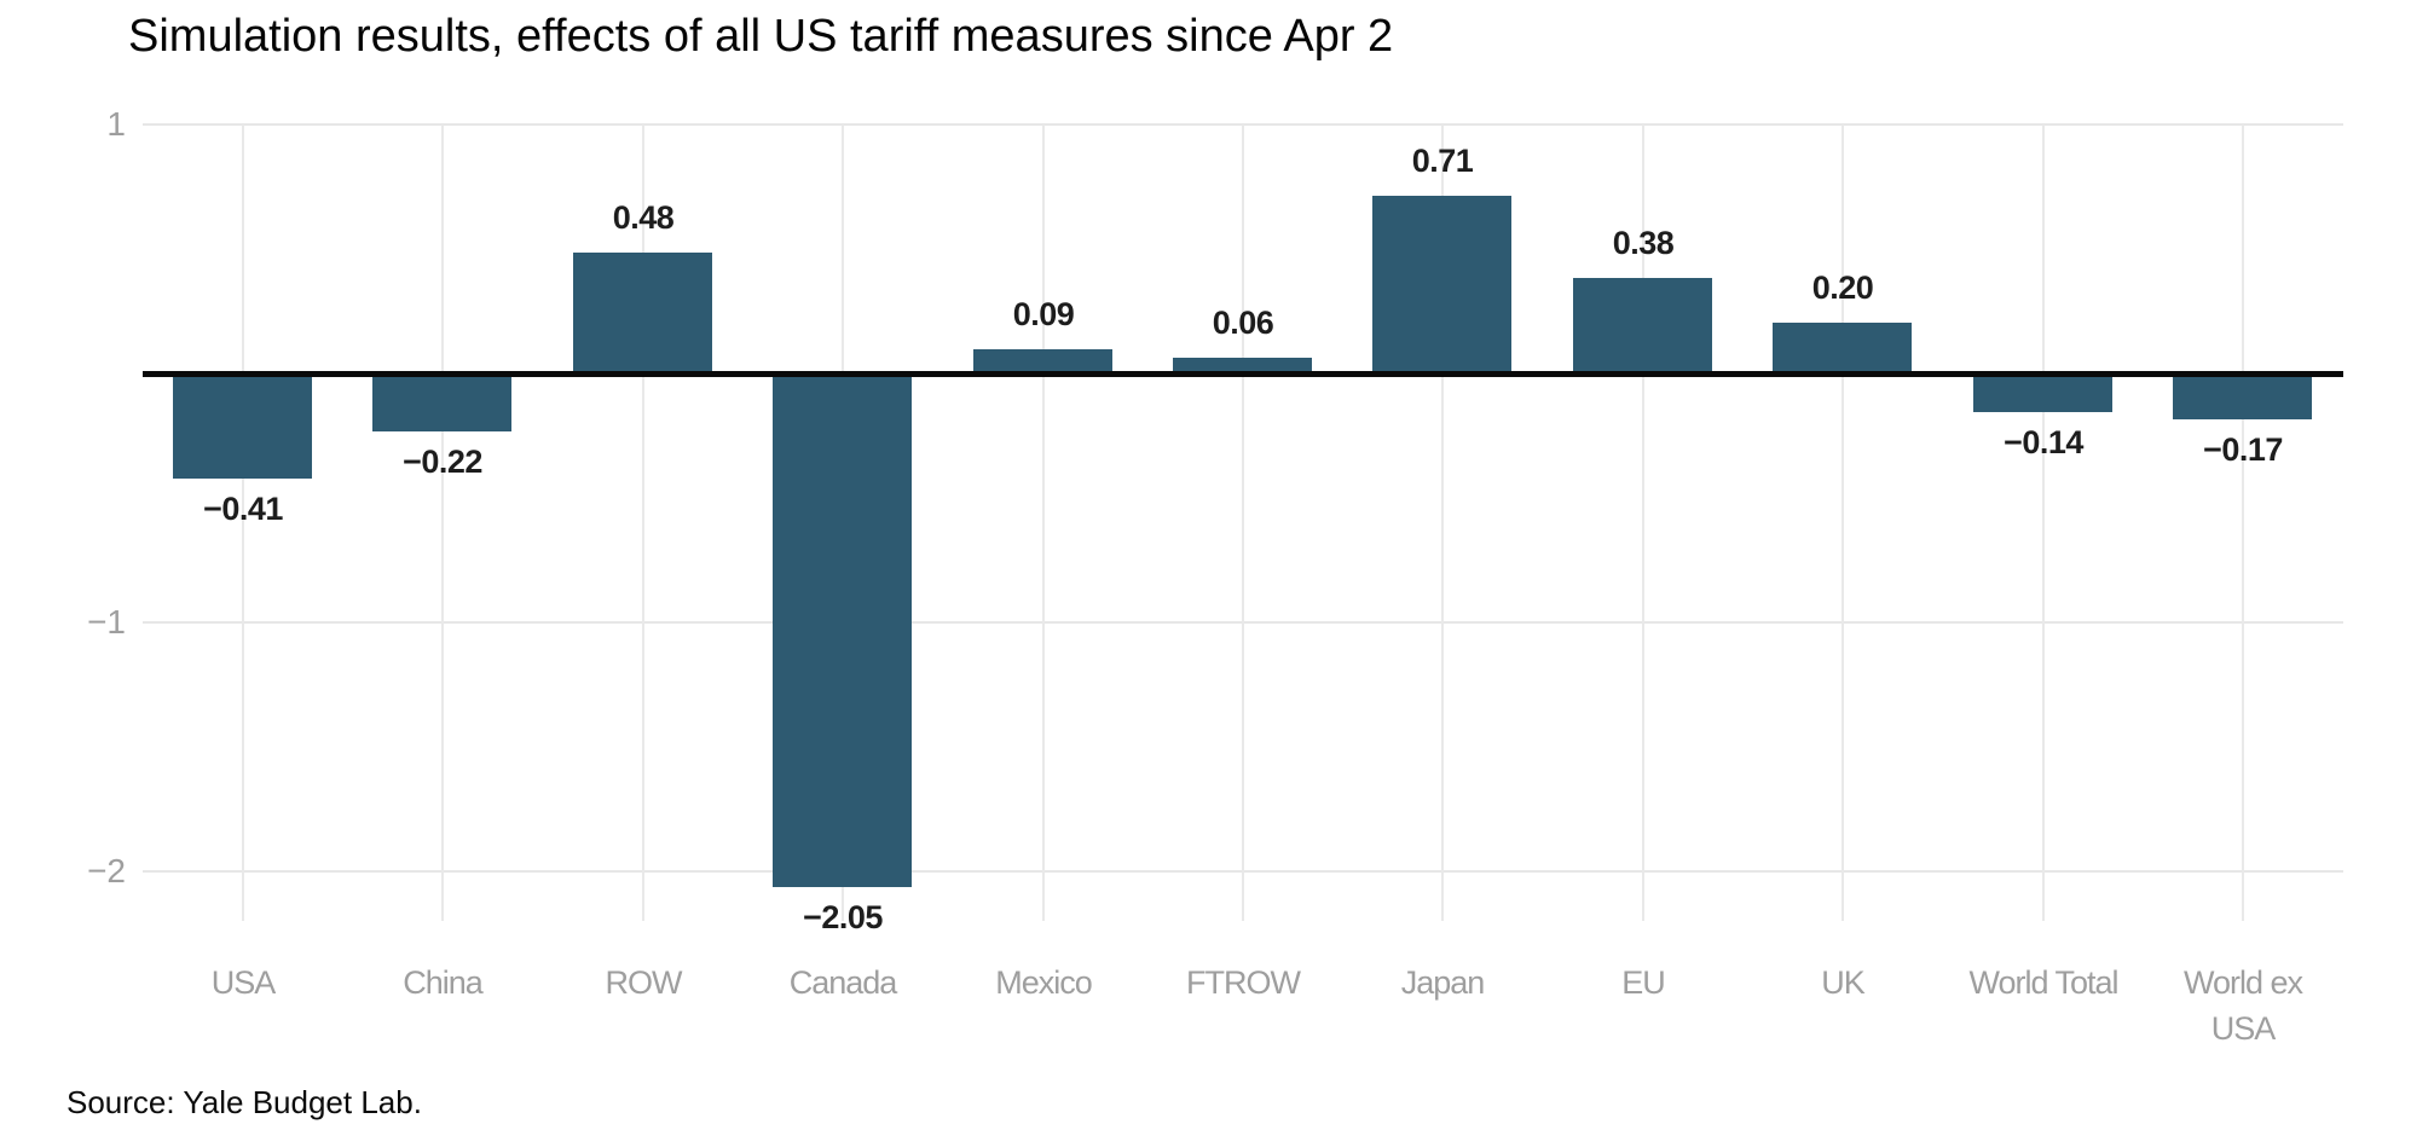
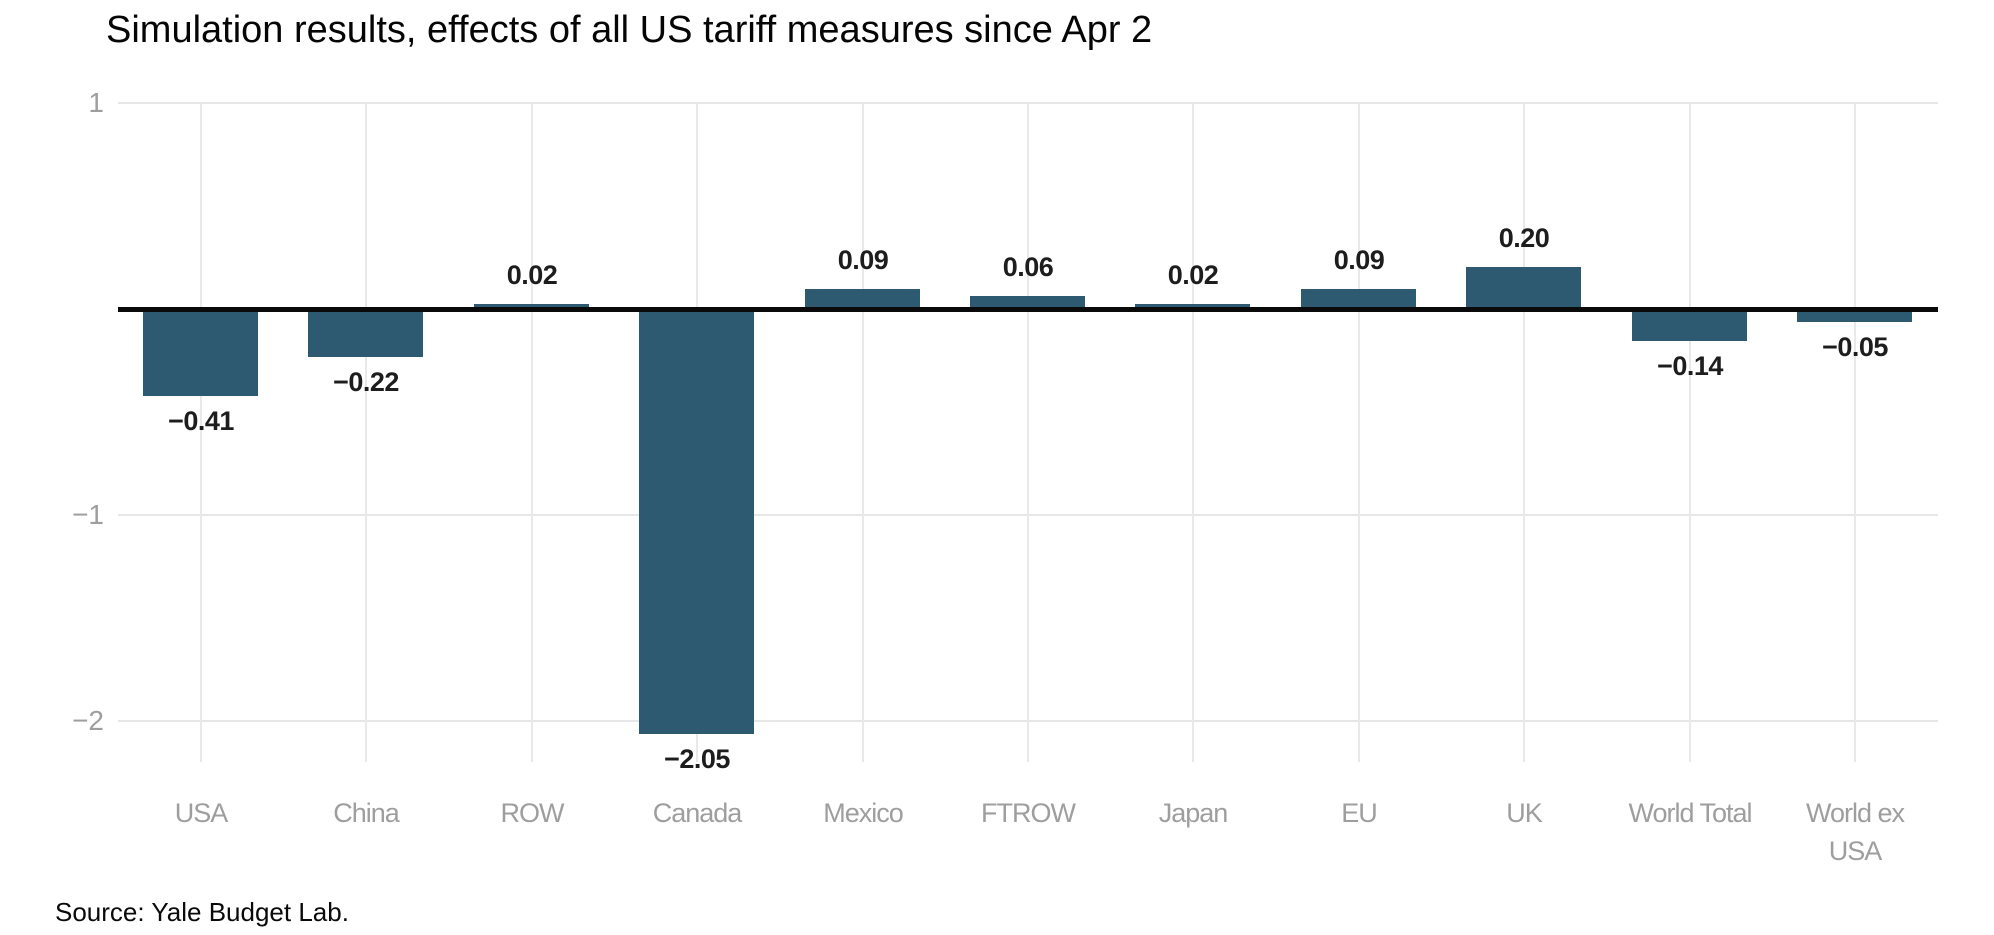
ROW: 0.48 -> 0.02
Japan: 0.71 -> 0.02
EU: 0.38 -> 0.09
World ex USA: −0.17 -> −0.05
